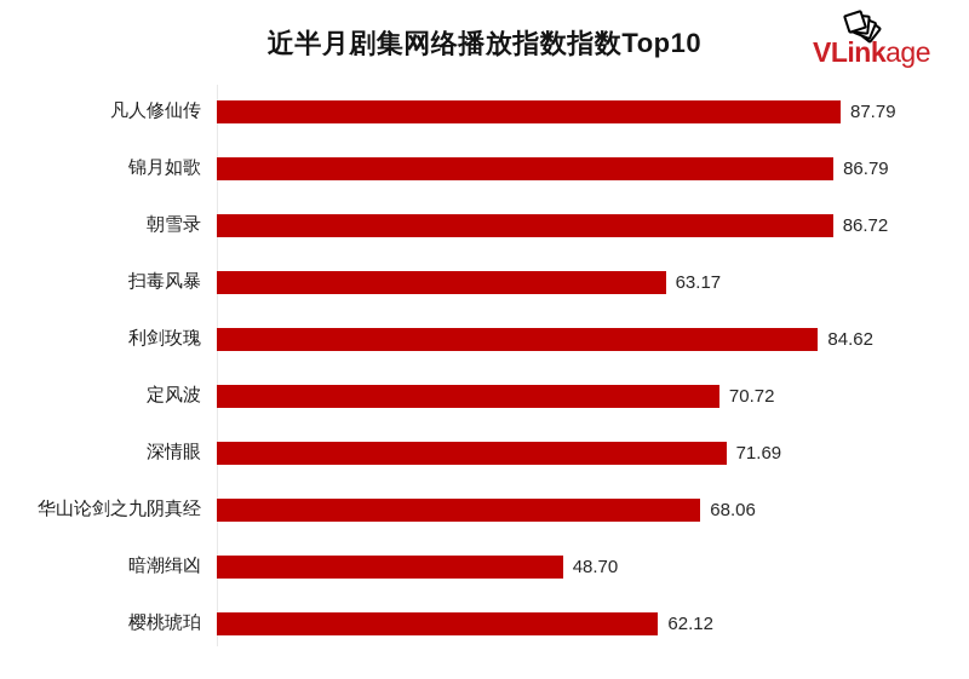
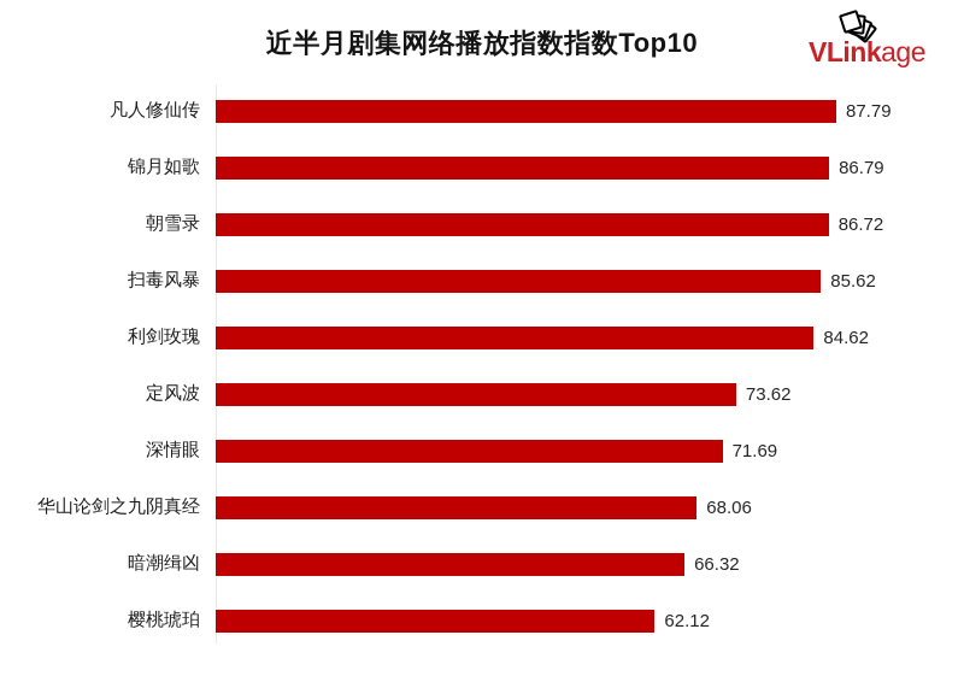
扫毒风暴: 63.17 -> 85.62
定风波: 70.72 -> 73.62
暗潮缉凶: 48.70 -> 66.32
